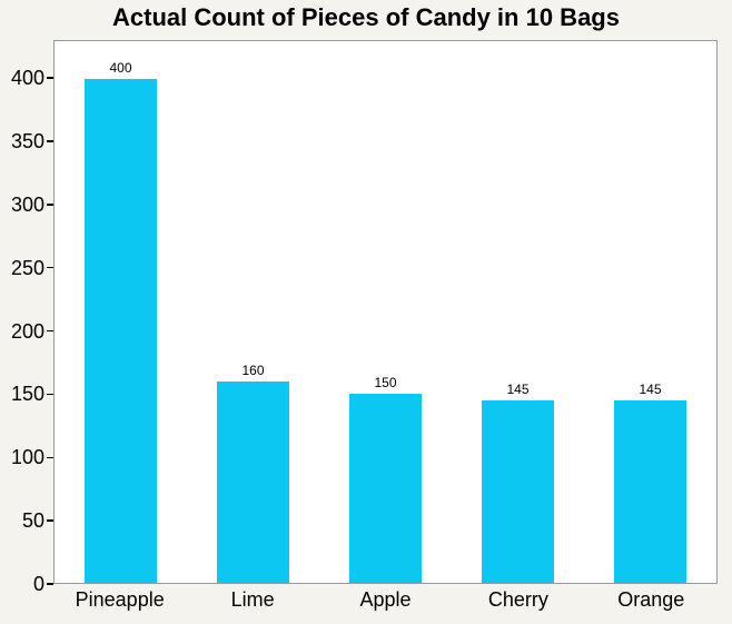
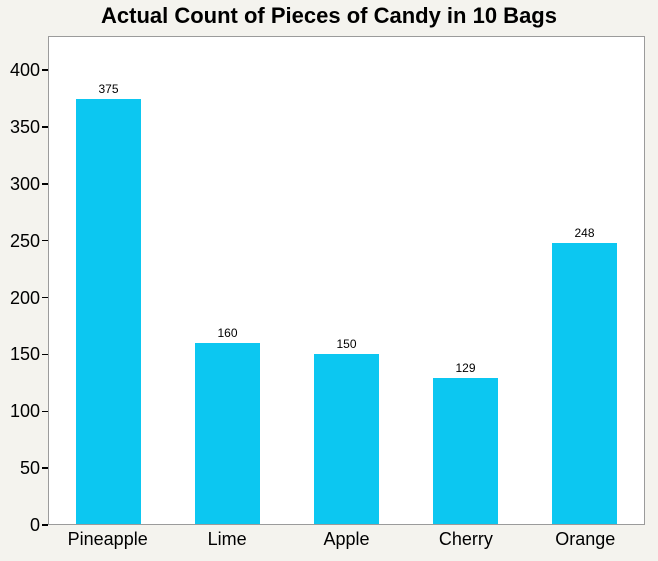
Pineapple: 400 -> 375
Cherry: 145 -> 129
Orange: 145 -> 248
